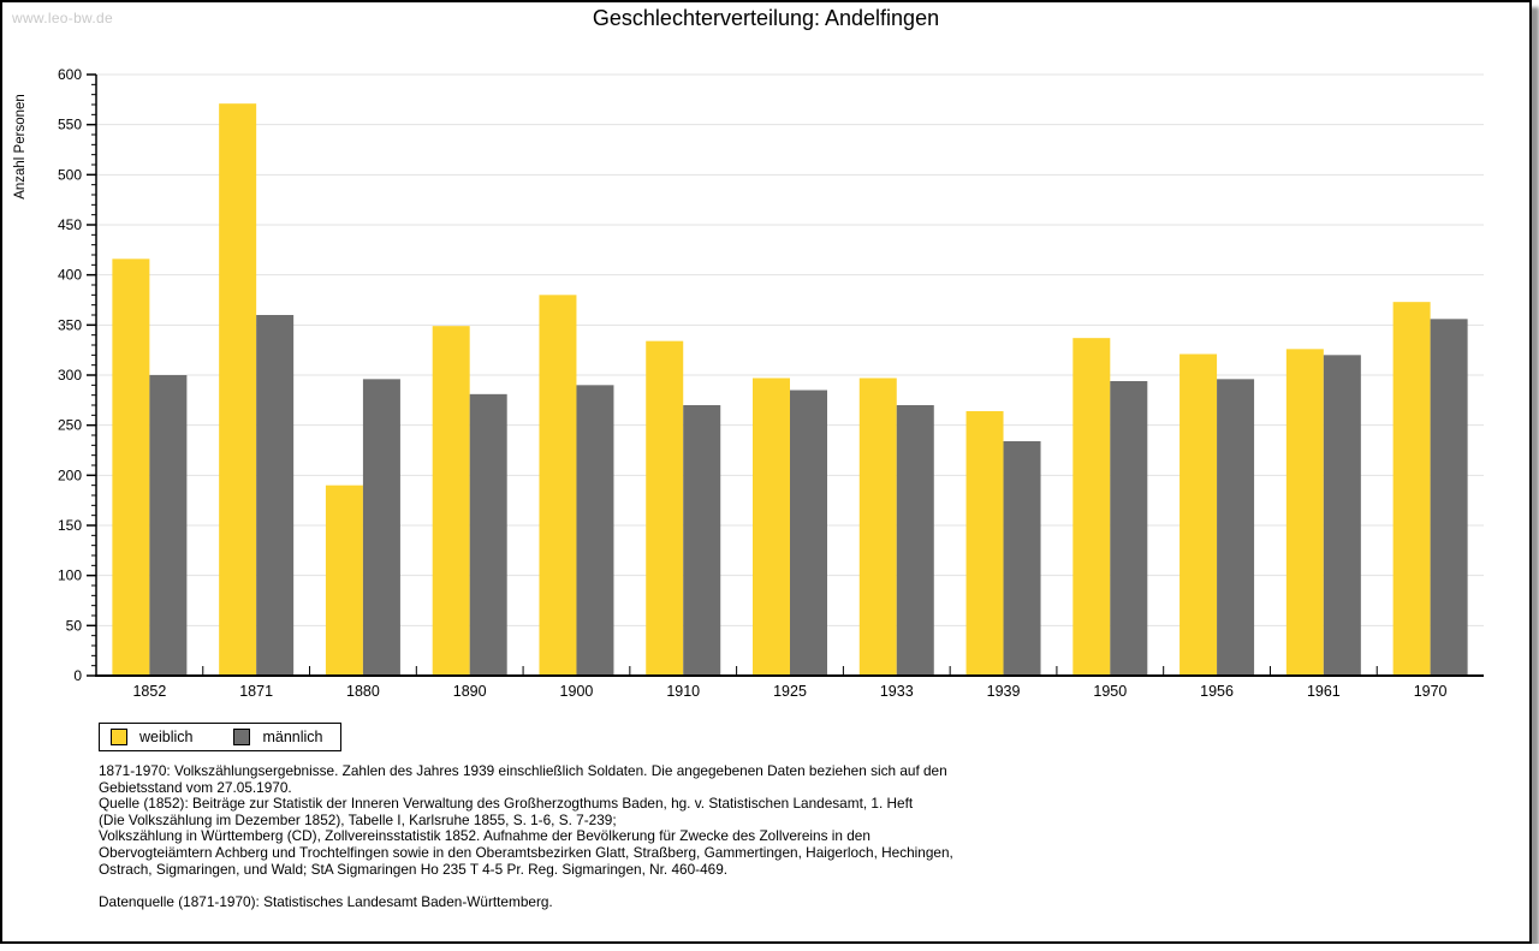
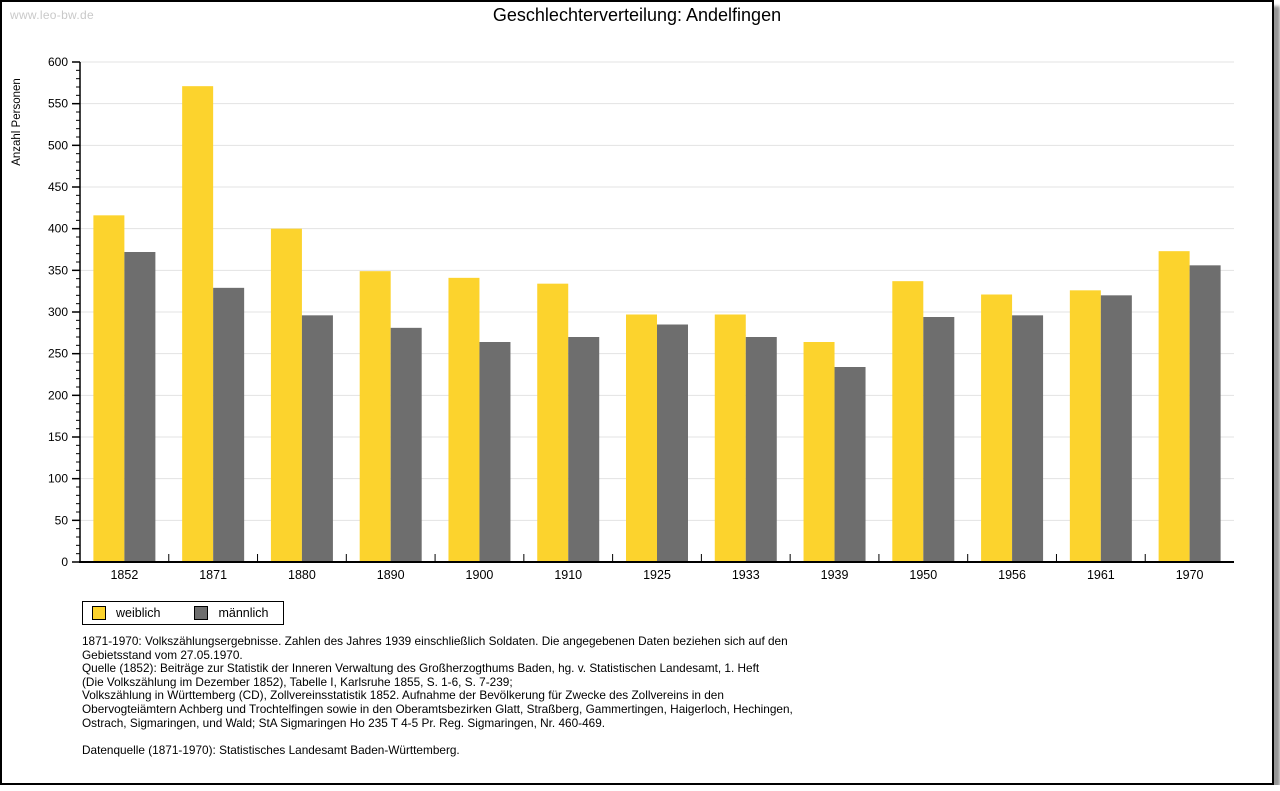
männlich/1852: 300 -> 370
männlich/1871: 360 -> 330
weiblich/1880: 190 -> 400
weiblich/1900: 380 -> 340
männlich/1900: 290 -> 260
